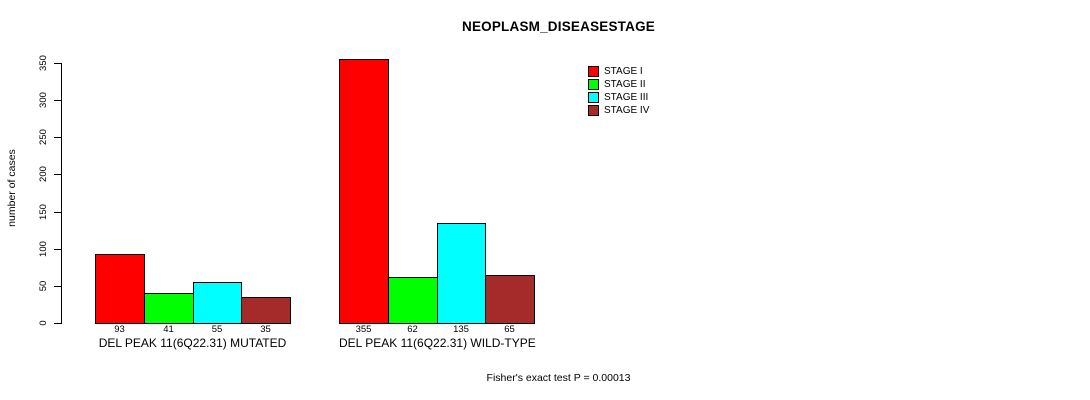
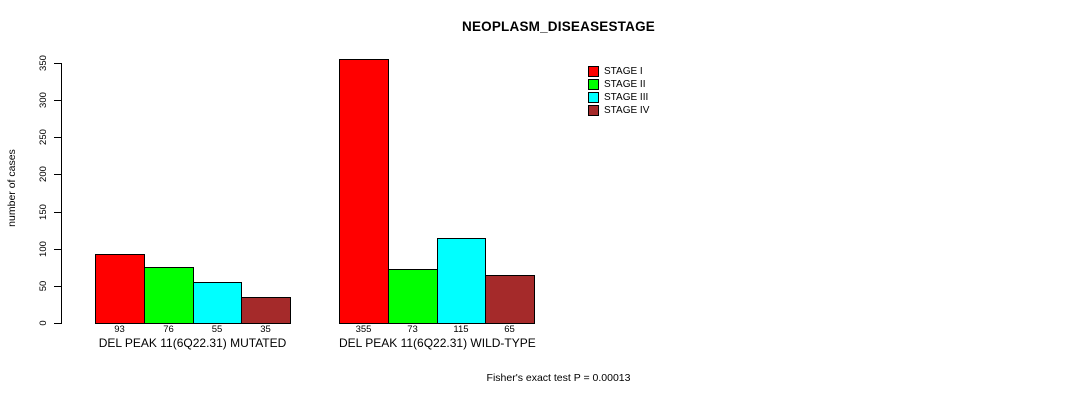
STAGE II/DEL PEAK 11(6Q22.31) MUTATED: 41 -> 76
STAGE II/DEL PEAK 11(6Q22.31) WILD-TYPE: 62 -> 73
STAGE III/DEL PEAK 11(6Q22.31) WILD-TYPE: 135 -> 115
